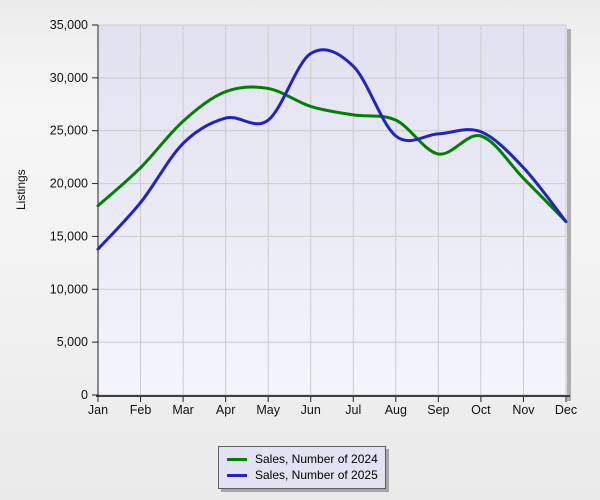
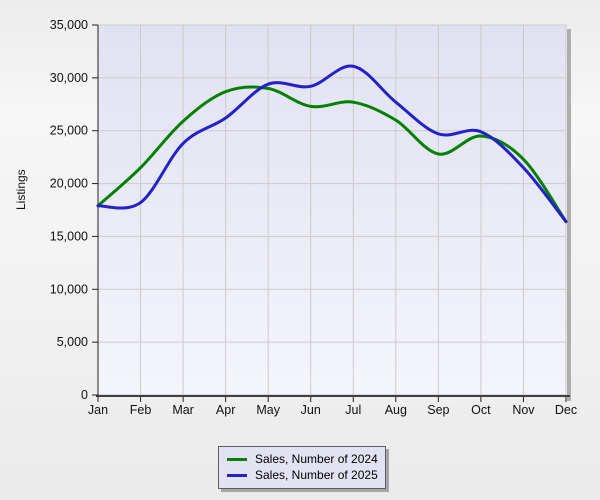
Sales, Number of 2025/Jan: 13800 -> 17900
Sales, Number of 2025/May: 26000 -> 29400
Sales, Number of 2025/Jun: 32300 -> 29200
Sales, Number of 2024/Jul: 26500 -> 27700
Sales, Number of 2025/Aug: 24500 -> 27700
Sales, Number of 2024/Nov: 20500 -> 22300
